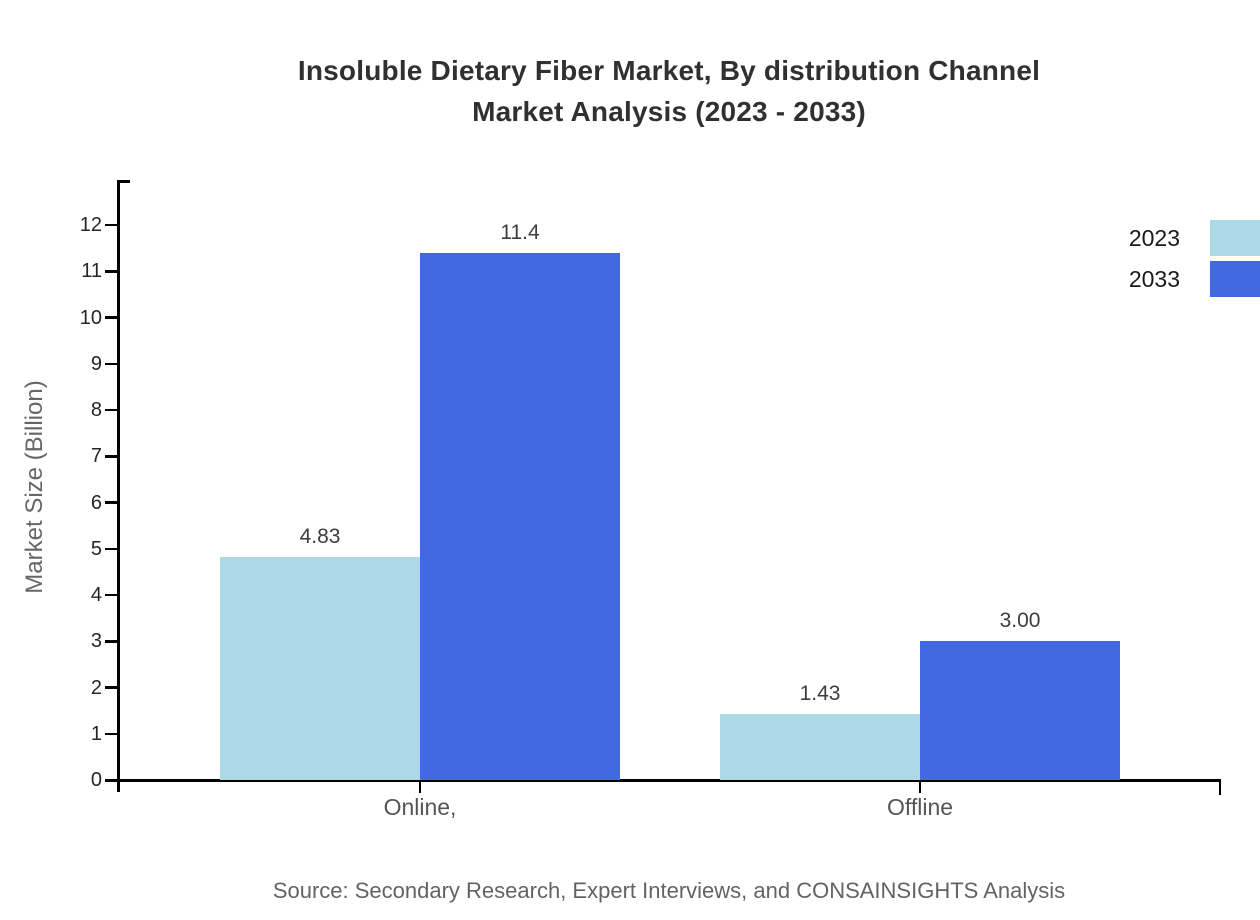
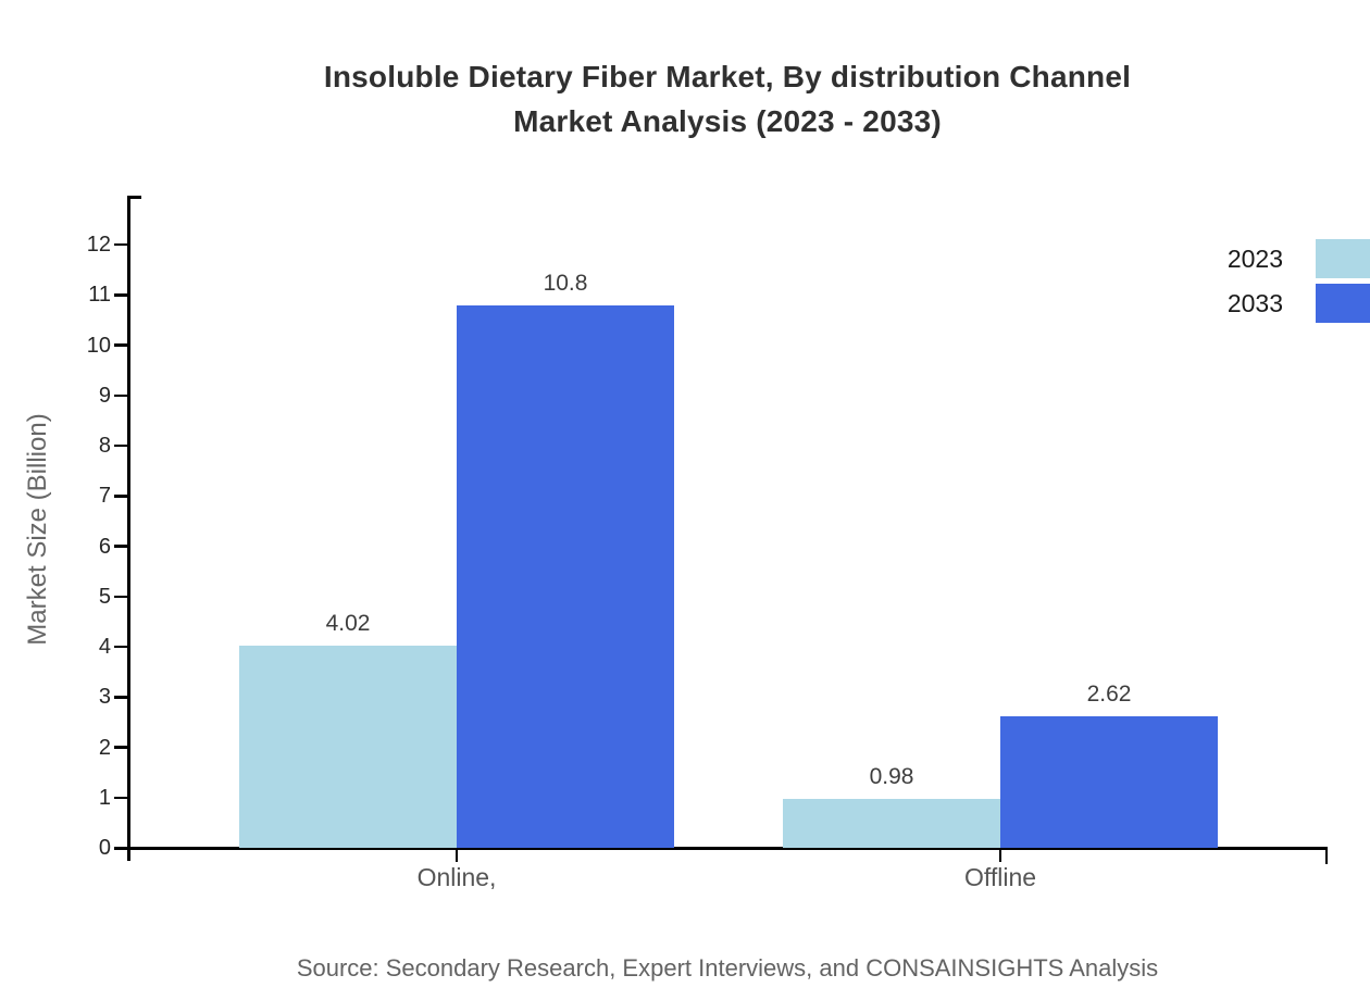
2023/Online,: 4.83 -> 4.02
2033/Online,: 11.4 -> 10.8
2023/Offline: 1.43 -> 0.98
2033/Offline: 3.00 -> 2.62
